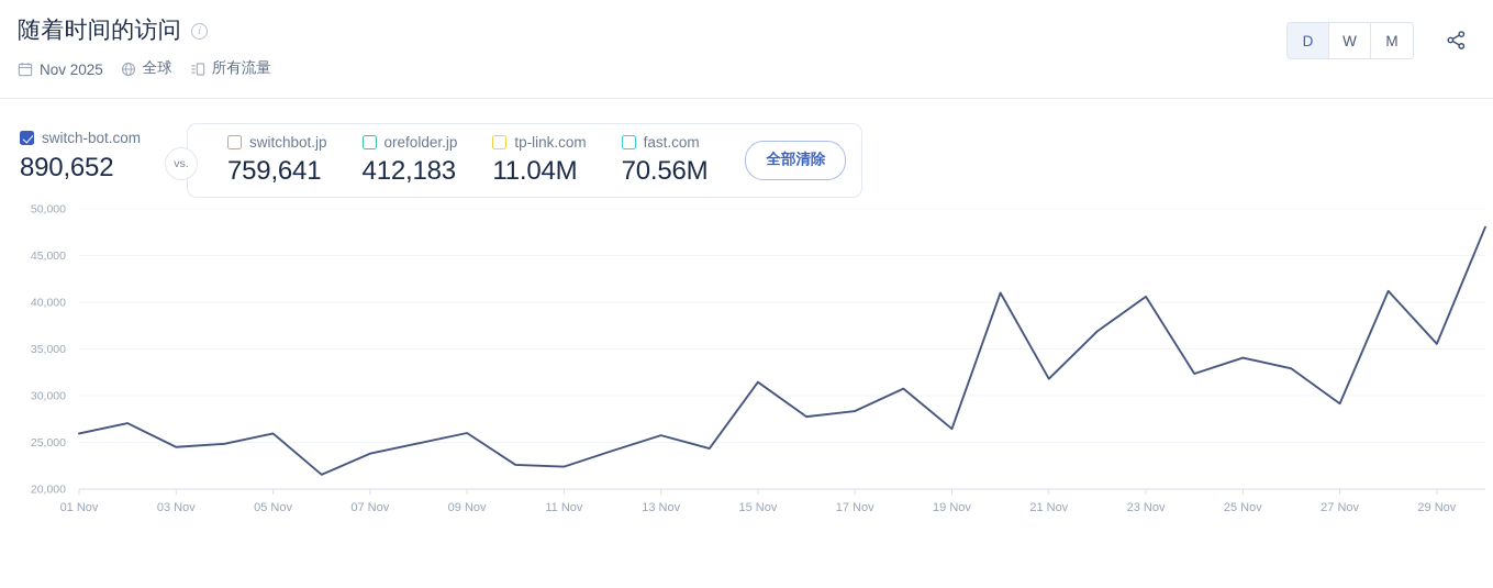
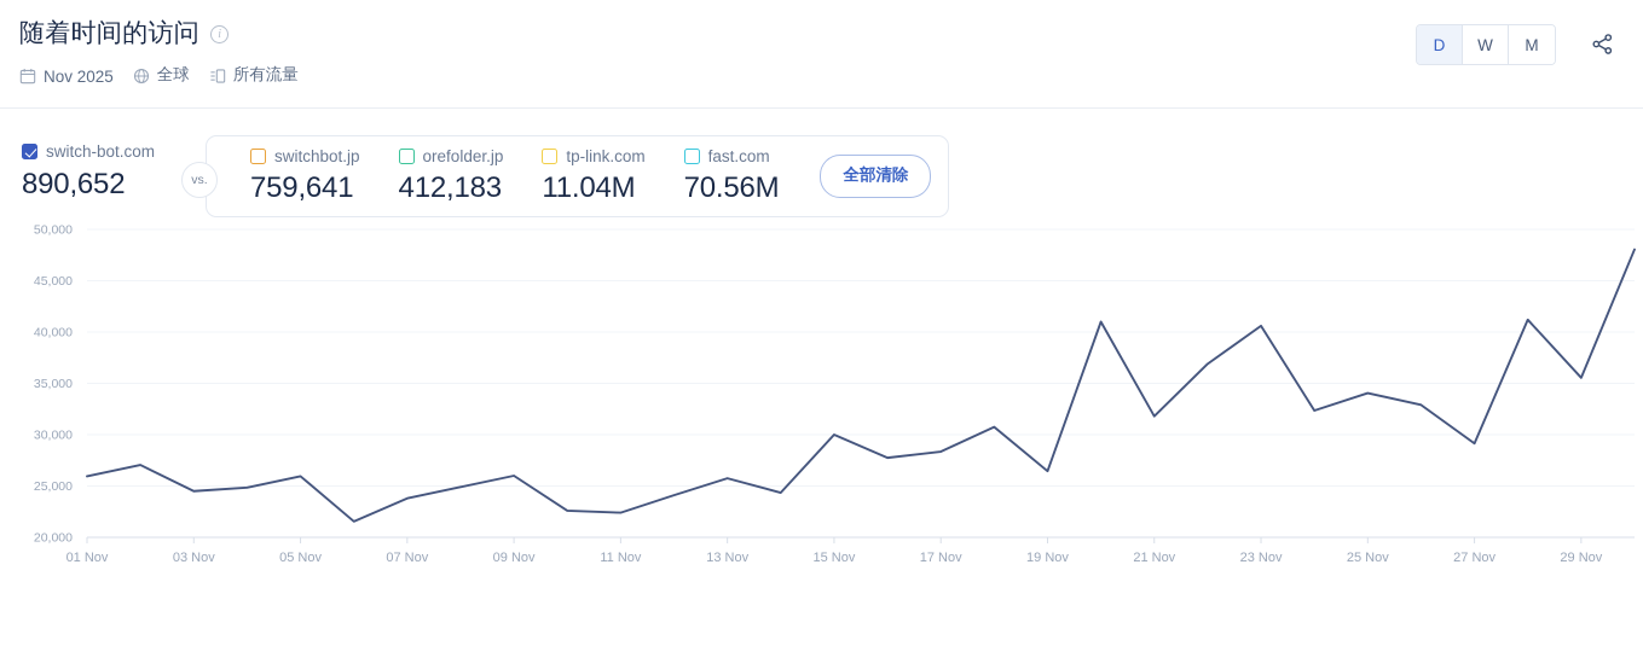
15 Nov: 31000 -> 30000
